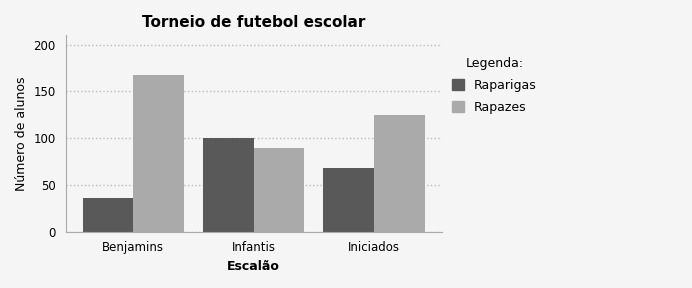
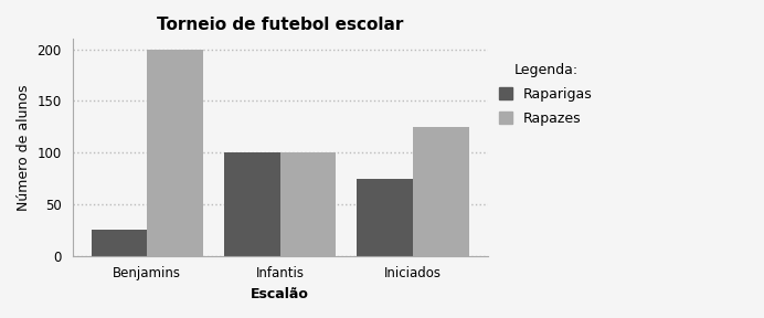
Raparigas/Benjamins: 36 -> 25
Rapazes/Benjamins: 168 -> 200
Rapazes/Infantis: 90 -> 100
Raparigas/Iniciados: 68 -> 75
